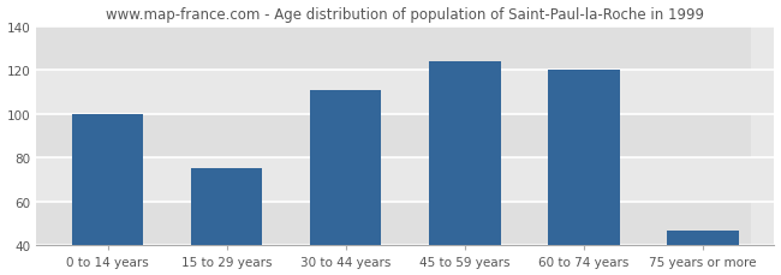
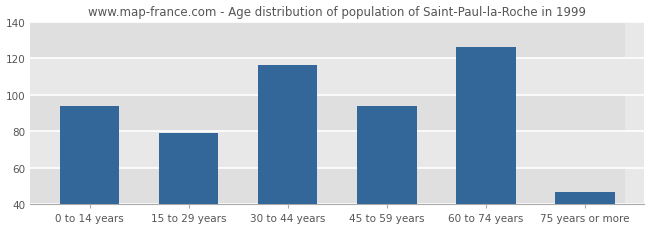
0 to 14 years: 100 -> 94
15 to 29 years: 75 -> 79
30 to 44 years: 111 -> 116
45 to 59 years: 124 -> 94
60 to 74 years: 120 -> 126
